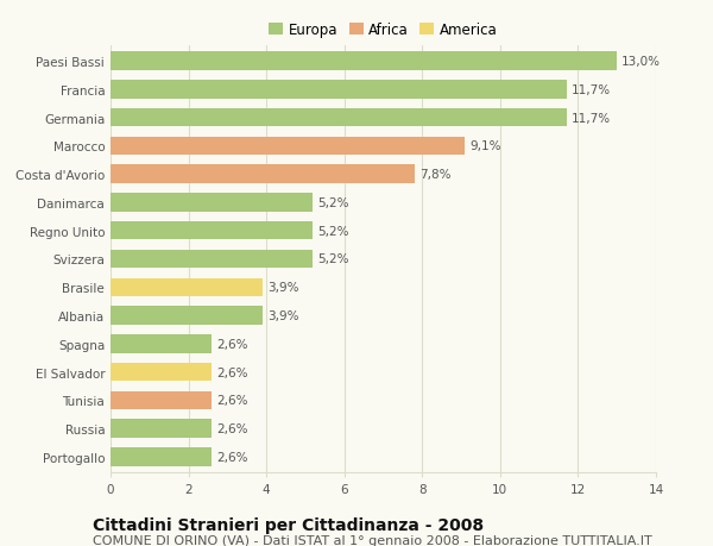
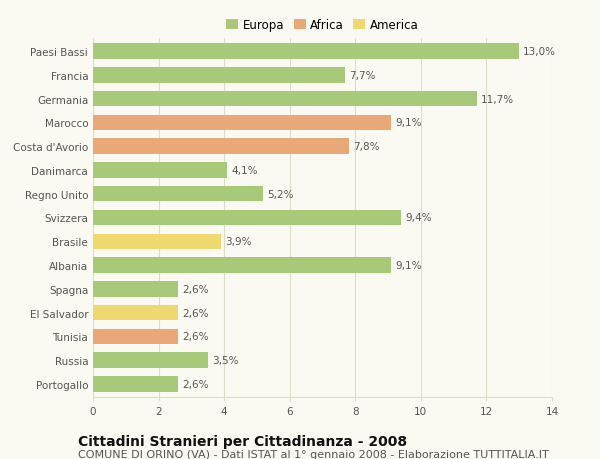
Francia: 11,7% -> 7,7%
Danimarca: 5,2% -> 4,1%
Svizzera: 5,2% -> 9,4%
Albania: 3,9% -> 9,1%
Russia: 2,6% -> 3,5%
